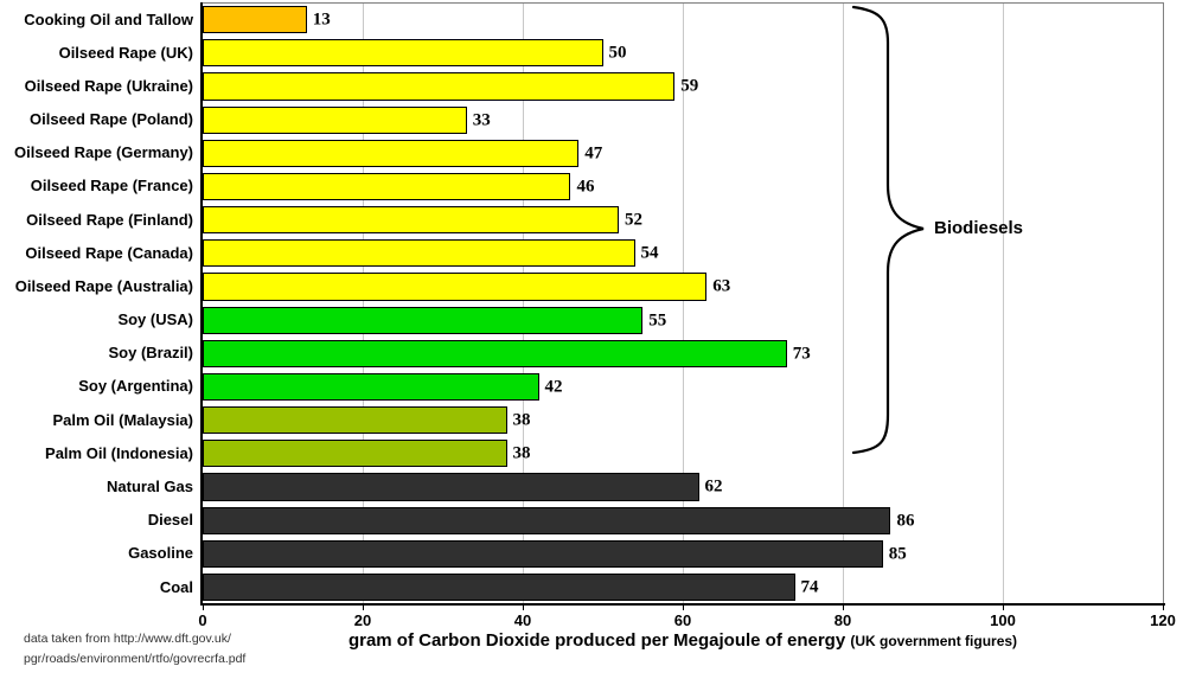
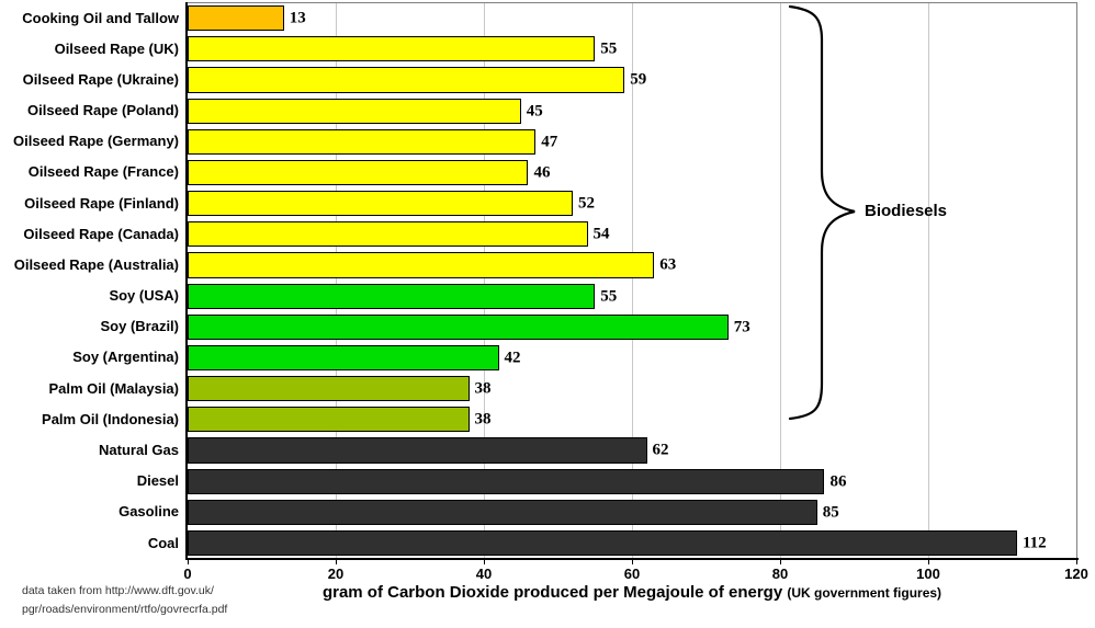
Oilseed Rape (UK): 50 -> 55
Oilseed Rape (Poland): 33 -> 45
Coal: 74 -> 112
